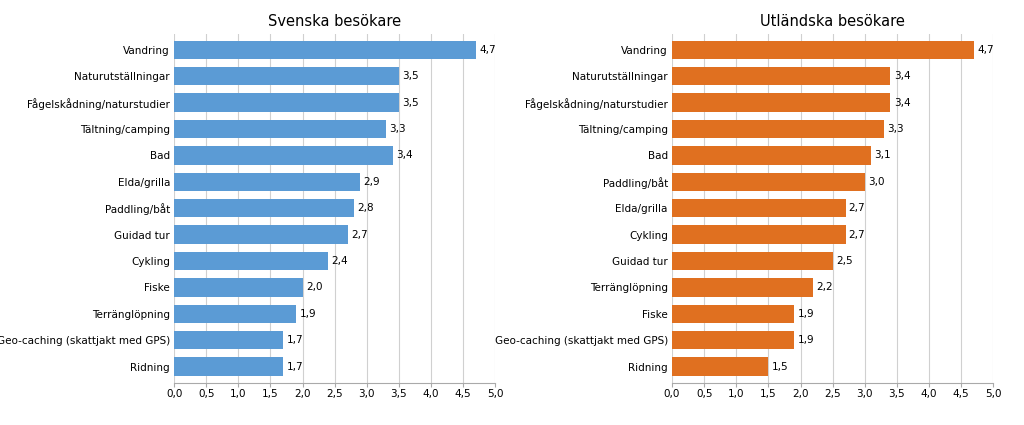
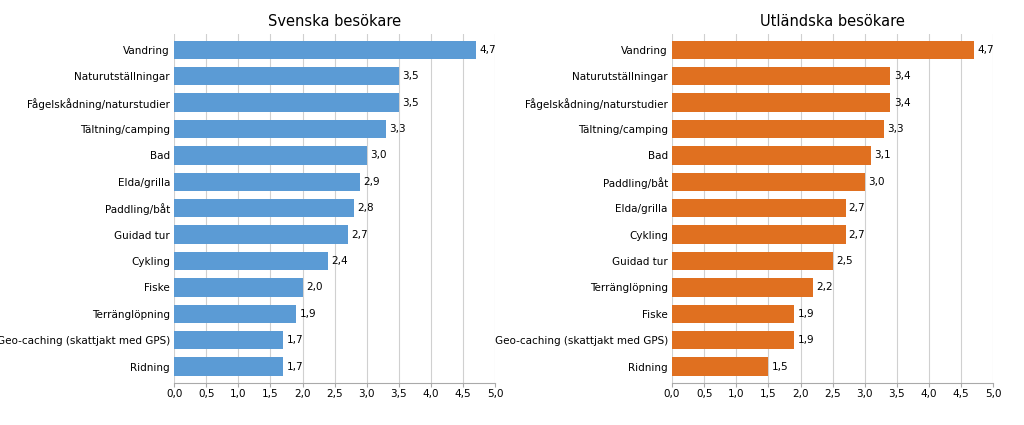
Svenska besökare/Bad: 3,4 -> 3,0
